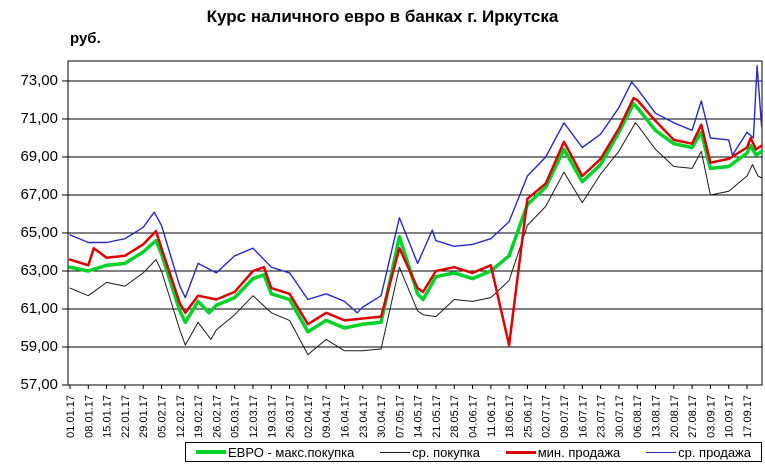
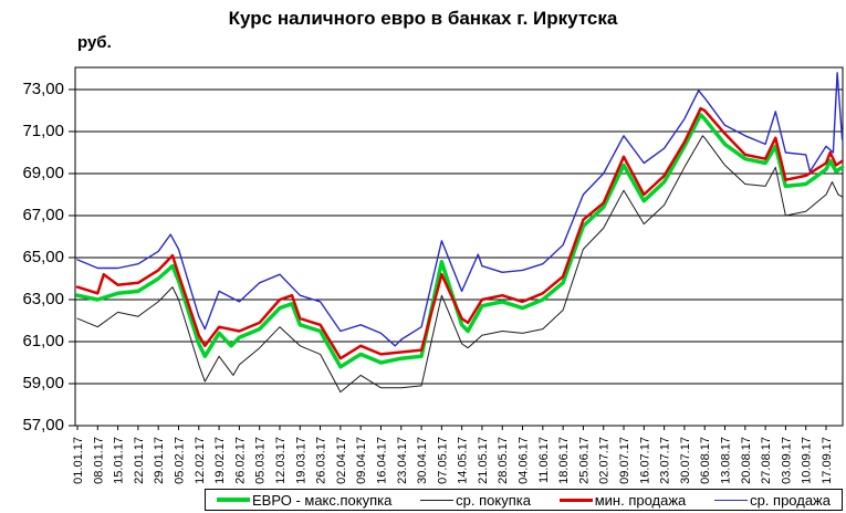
ср. покупка/21.05.17: 60,6 -> 61,3
мин. продажа/18.06.17: 59,1 -> 64,1
ср. покупка/23.07.17: 68,1 -> 67,5
